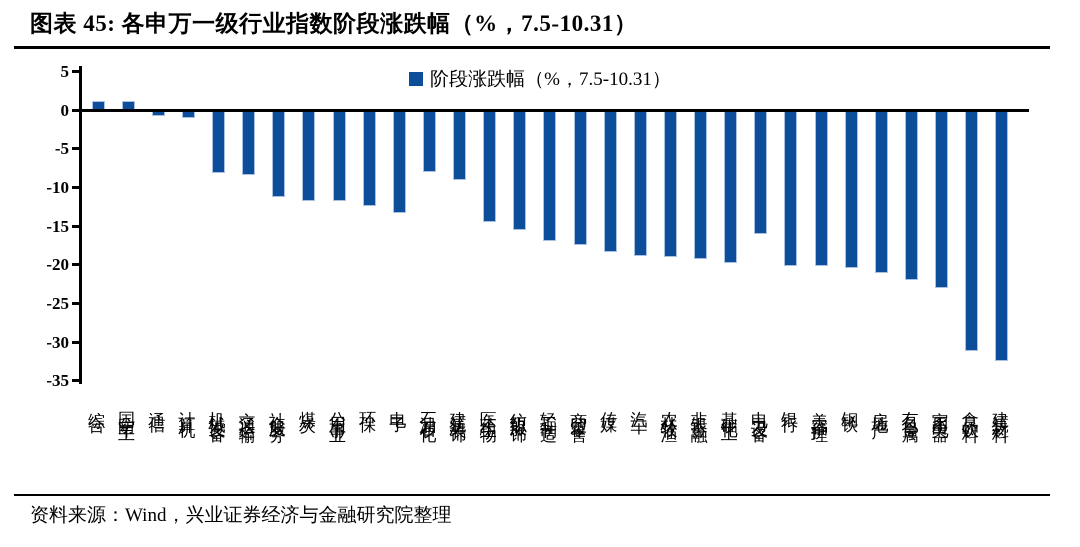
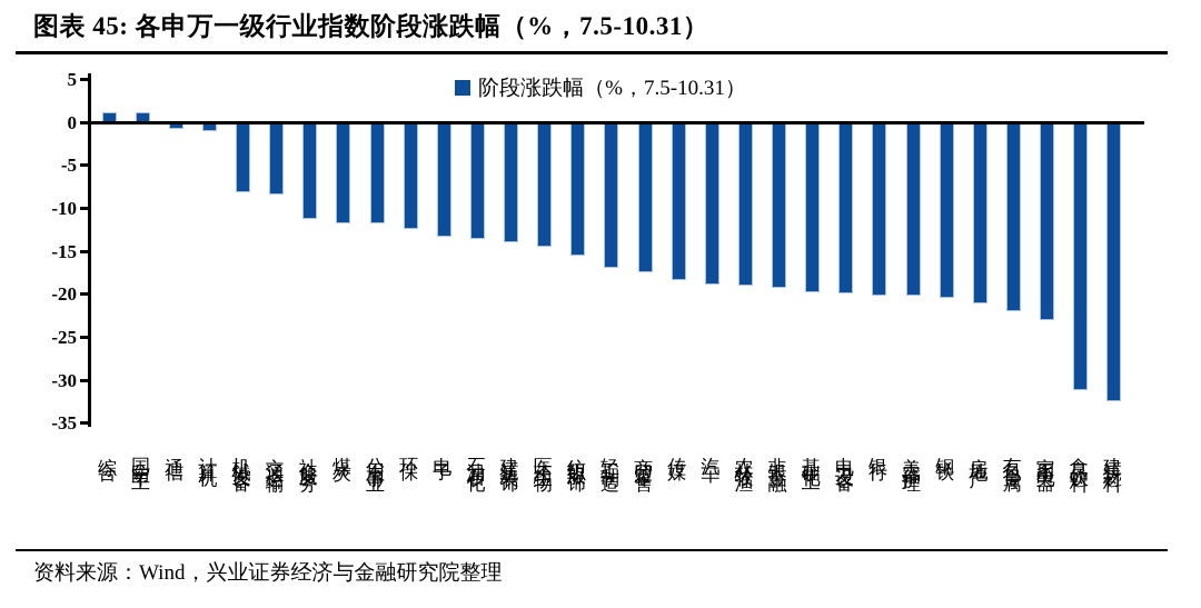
石油石化: -8 -> -14
建筑装饰: -9 -> -14
电力设备: -16 -> -20
